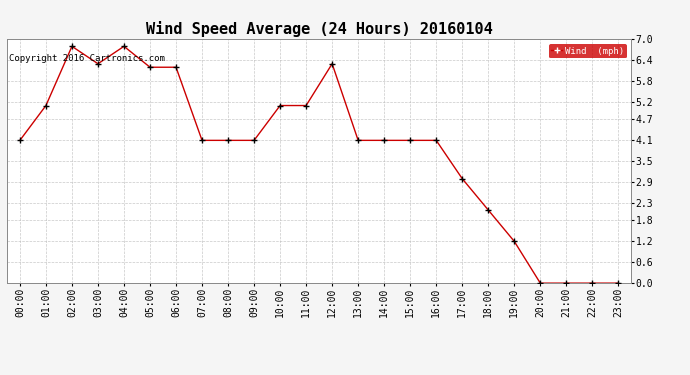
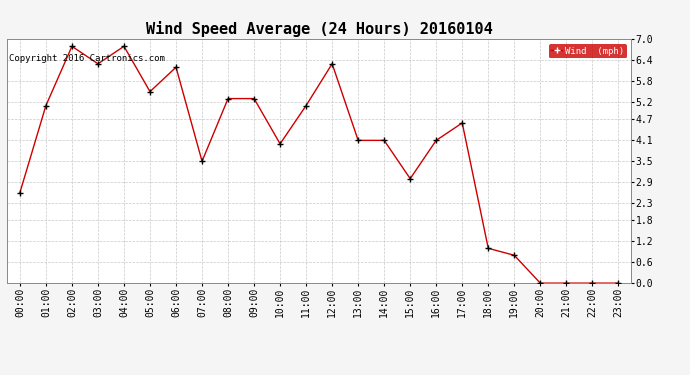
00:00: 4.1 -> 2.6
05:00: 6.2 -> 5.5
07:00: 4.1 -> 3.5
08:00: 4.1 -> 5.3
09:00: 4.1 -> 5.3
10:00: 5.1 -> 4.0
15:00: 4.1 -> 3.0
17:00: 3.0 -> 4.6
18:00: 2.1 -> 1.0
19:00: 1.2 -> 0.8
